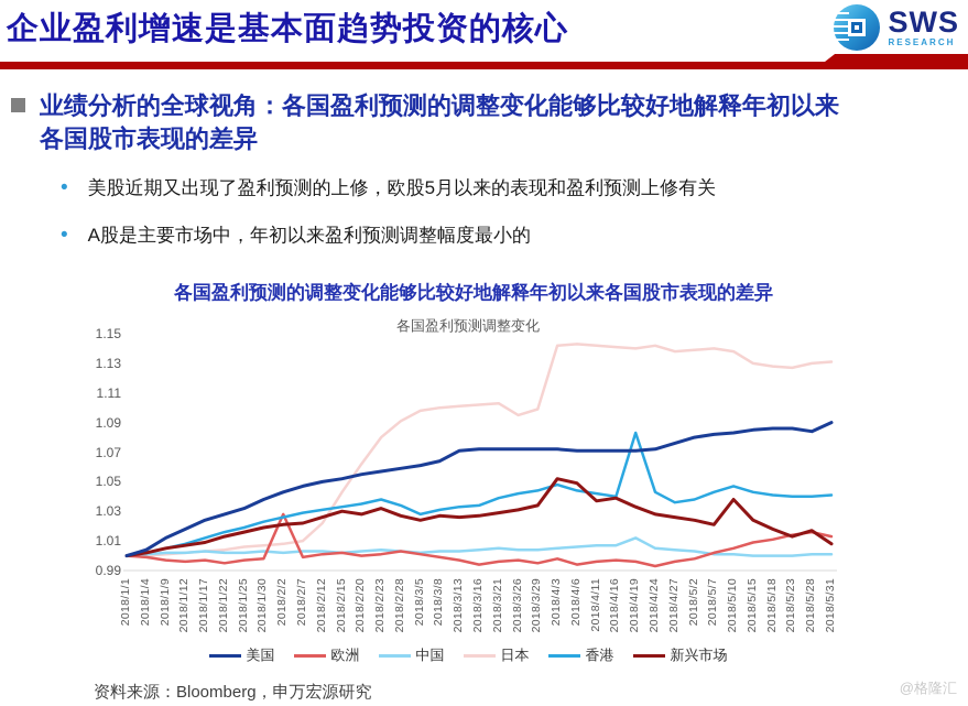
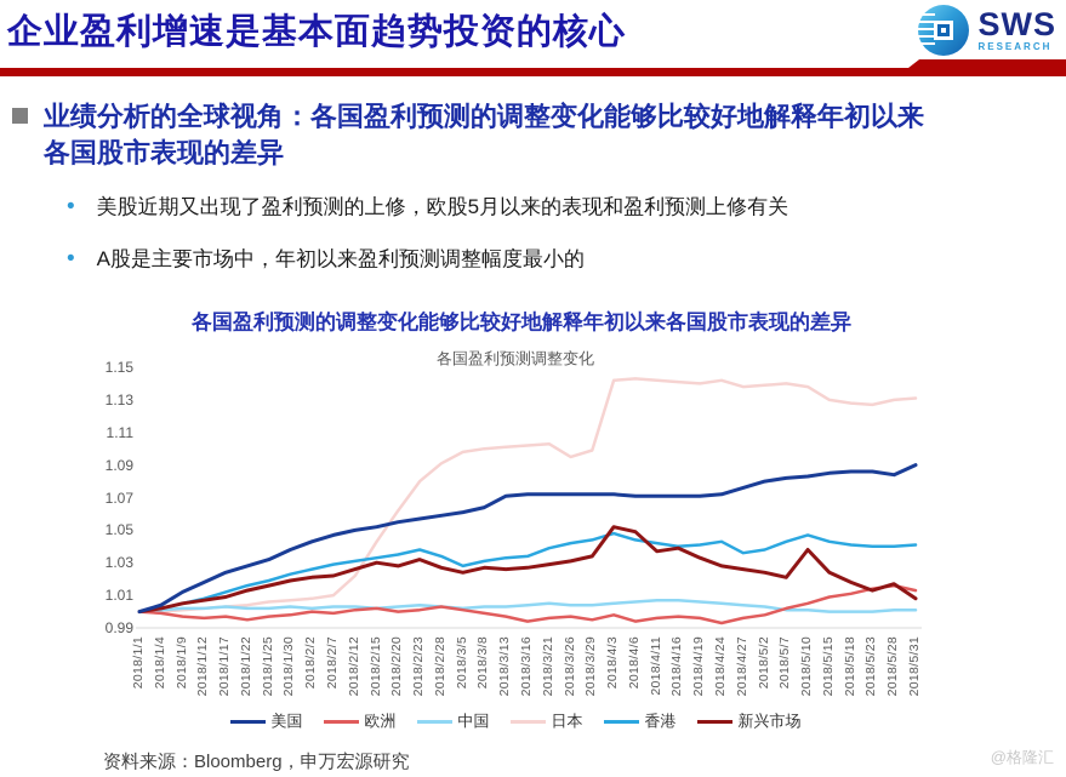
欧洲/2018/2/2: 1.028 -> 1.000
中国/2018/4/19: 1.012 -> 1.006
香港/2018/4/19: 1.083 -> 1.041
